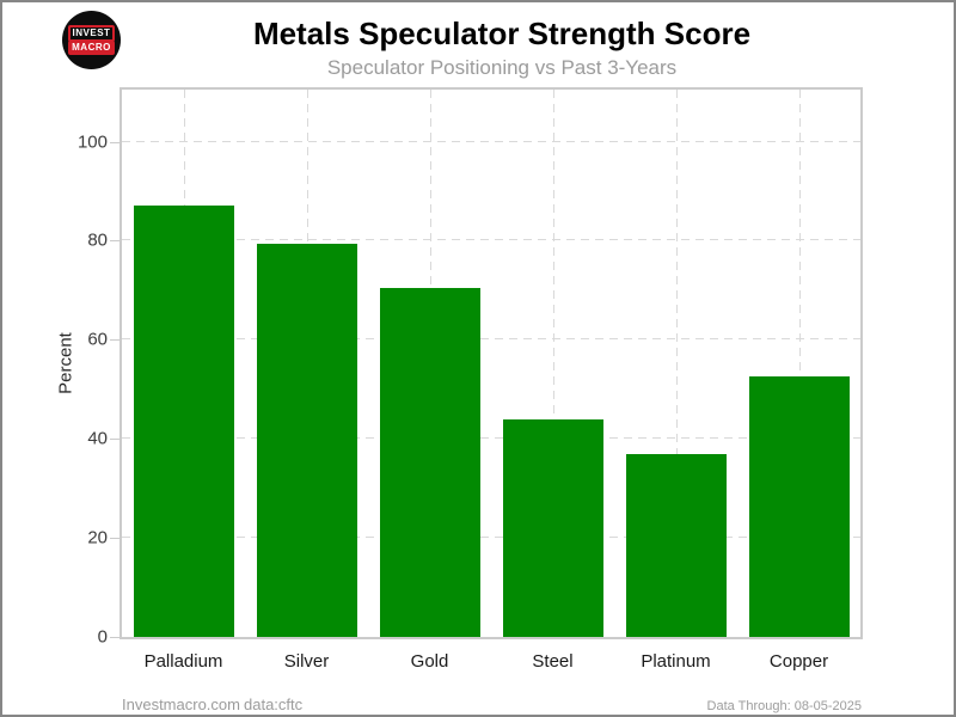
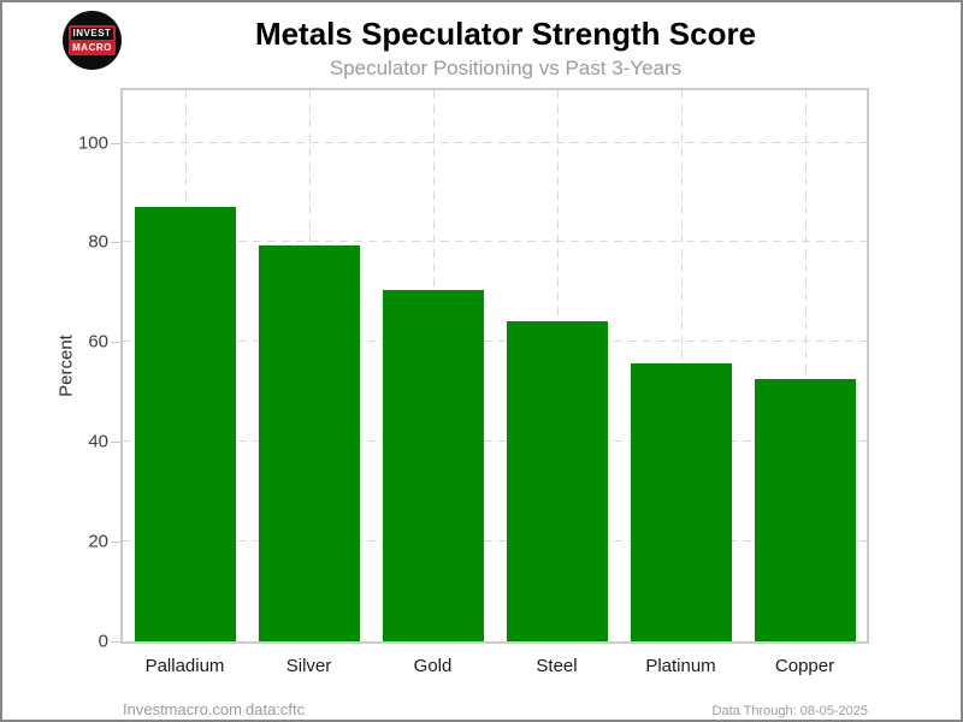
Steel: 44 -> 64
Platinum: 37 -> 56
